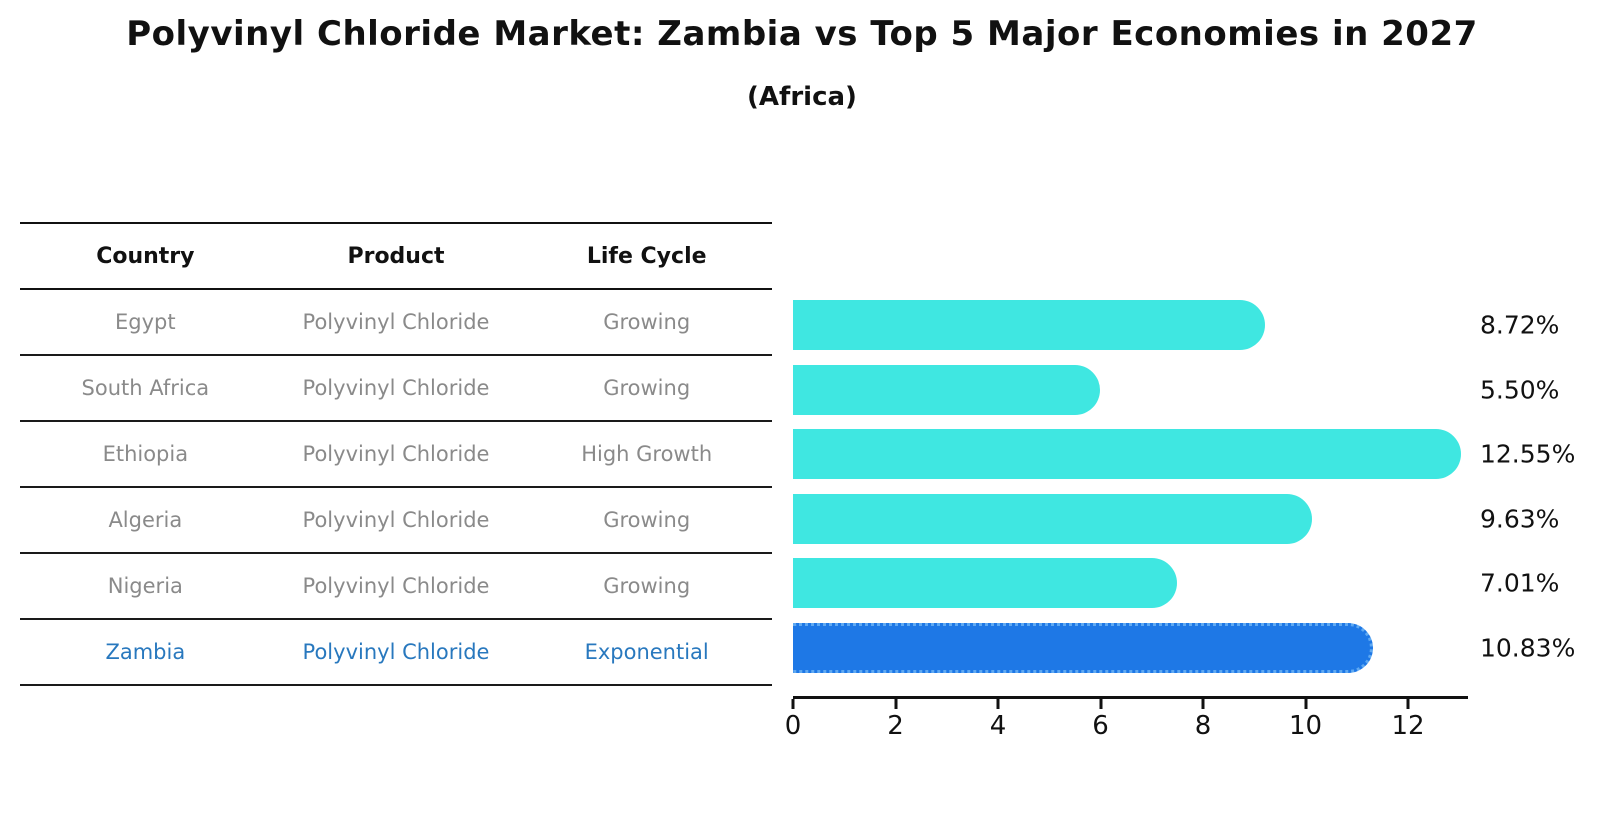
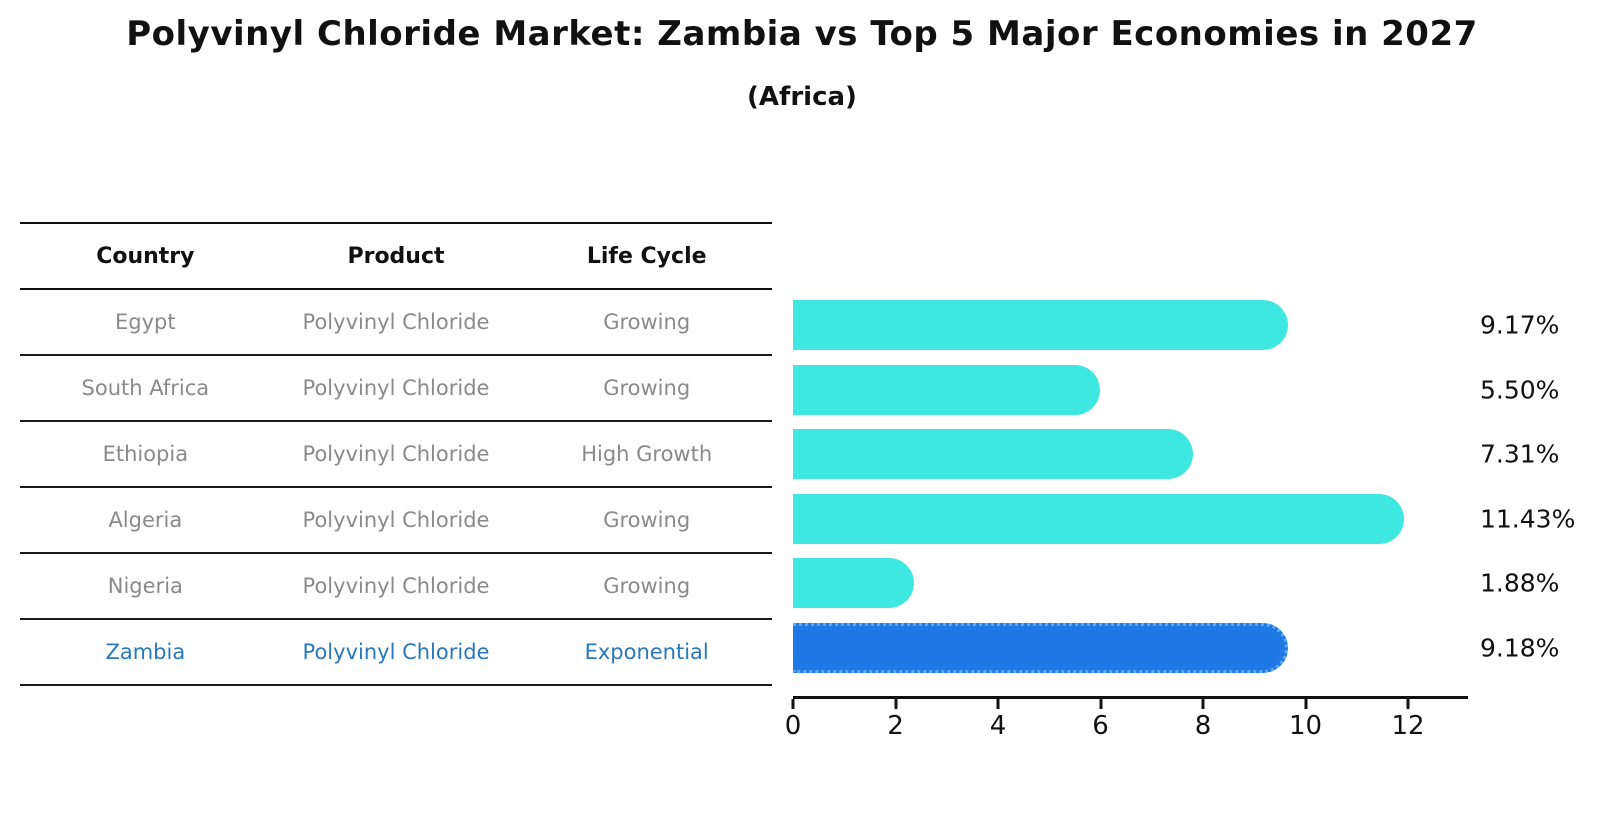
Egypt: 8.72% -> 9.17%
Ethiopia: 12.55% -> 7.31%
Algeria: 9.63% -> 11.43%
Nigeria: 7.01% -> 1.88%
Zambia: 10.83% -> 9.18%
